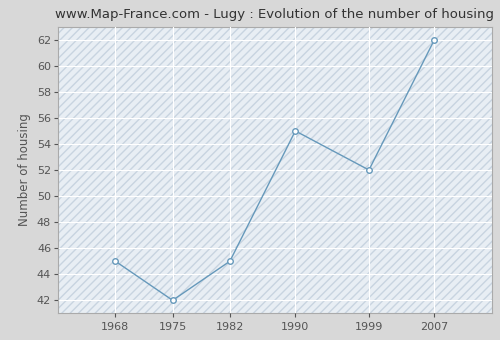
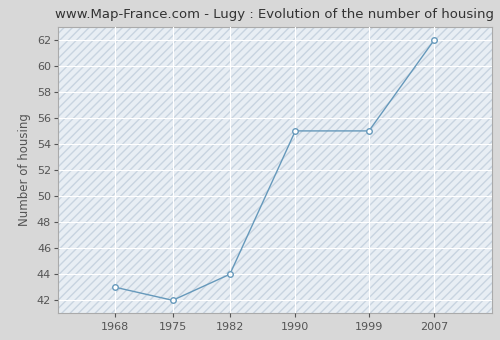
1968: 45 -> 43
1982: 45 -> 44
1999: 52 -> 55
